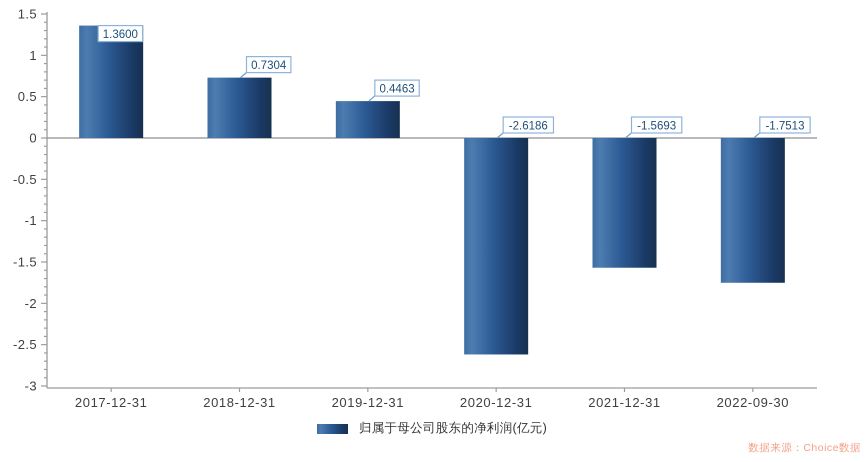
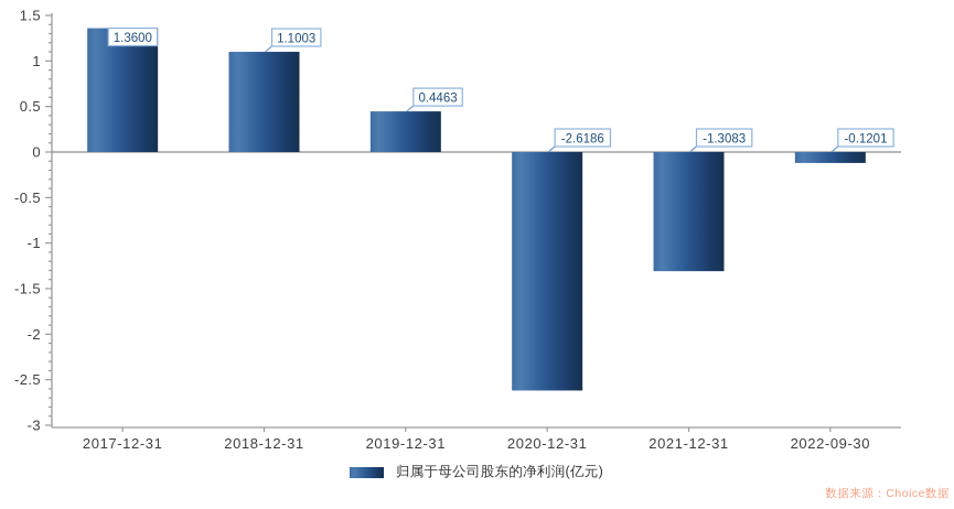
2018-12-31: 0.7304 -> 1.1003
2021-12-31: -1.5693 -> -1.3083
2022-09-30: -1.7513 -> -0.1201
